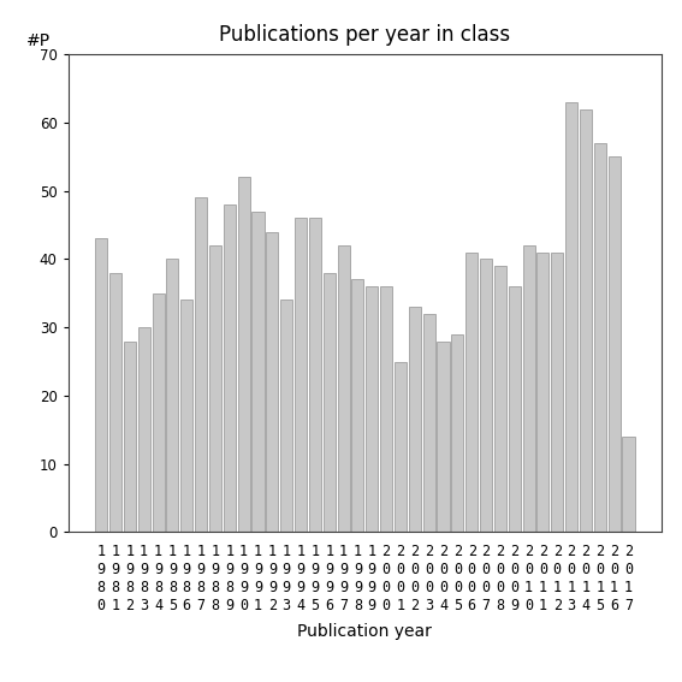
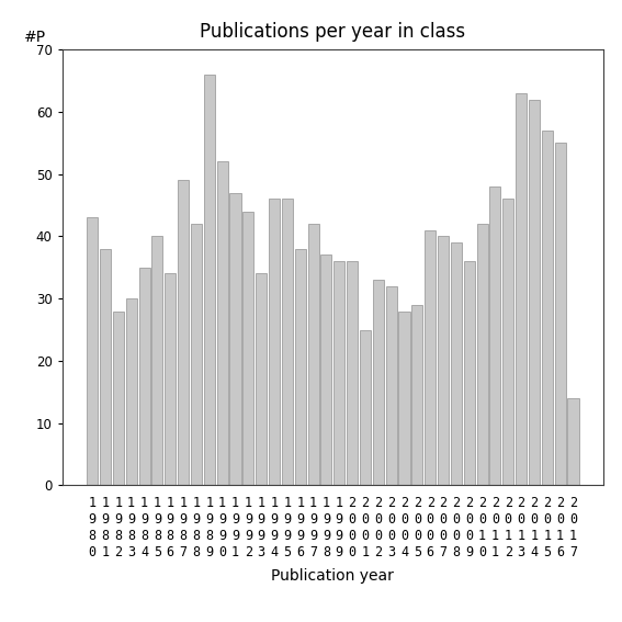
1 9 8 9: 48 -> 66
2 0 1 1: 41 -> 48
2 0 1 2: 41 -> 46
